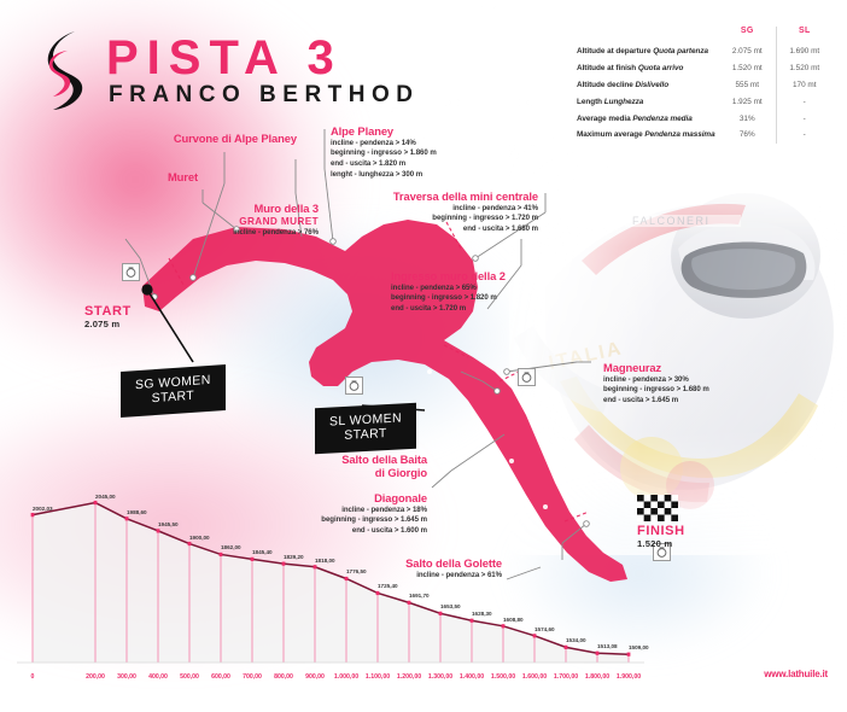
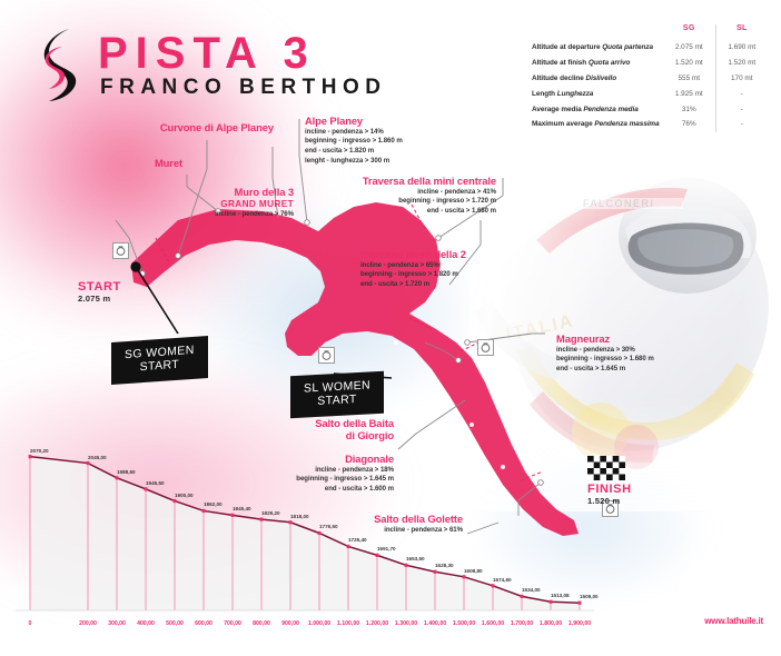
0: 2002,03 -> 2070,20
